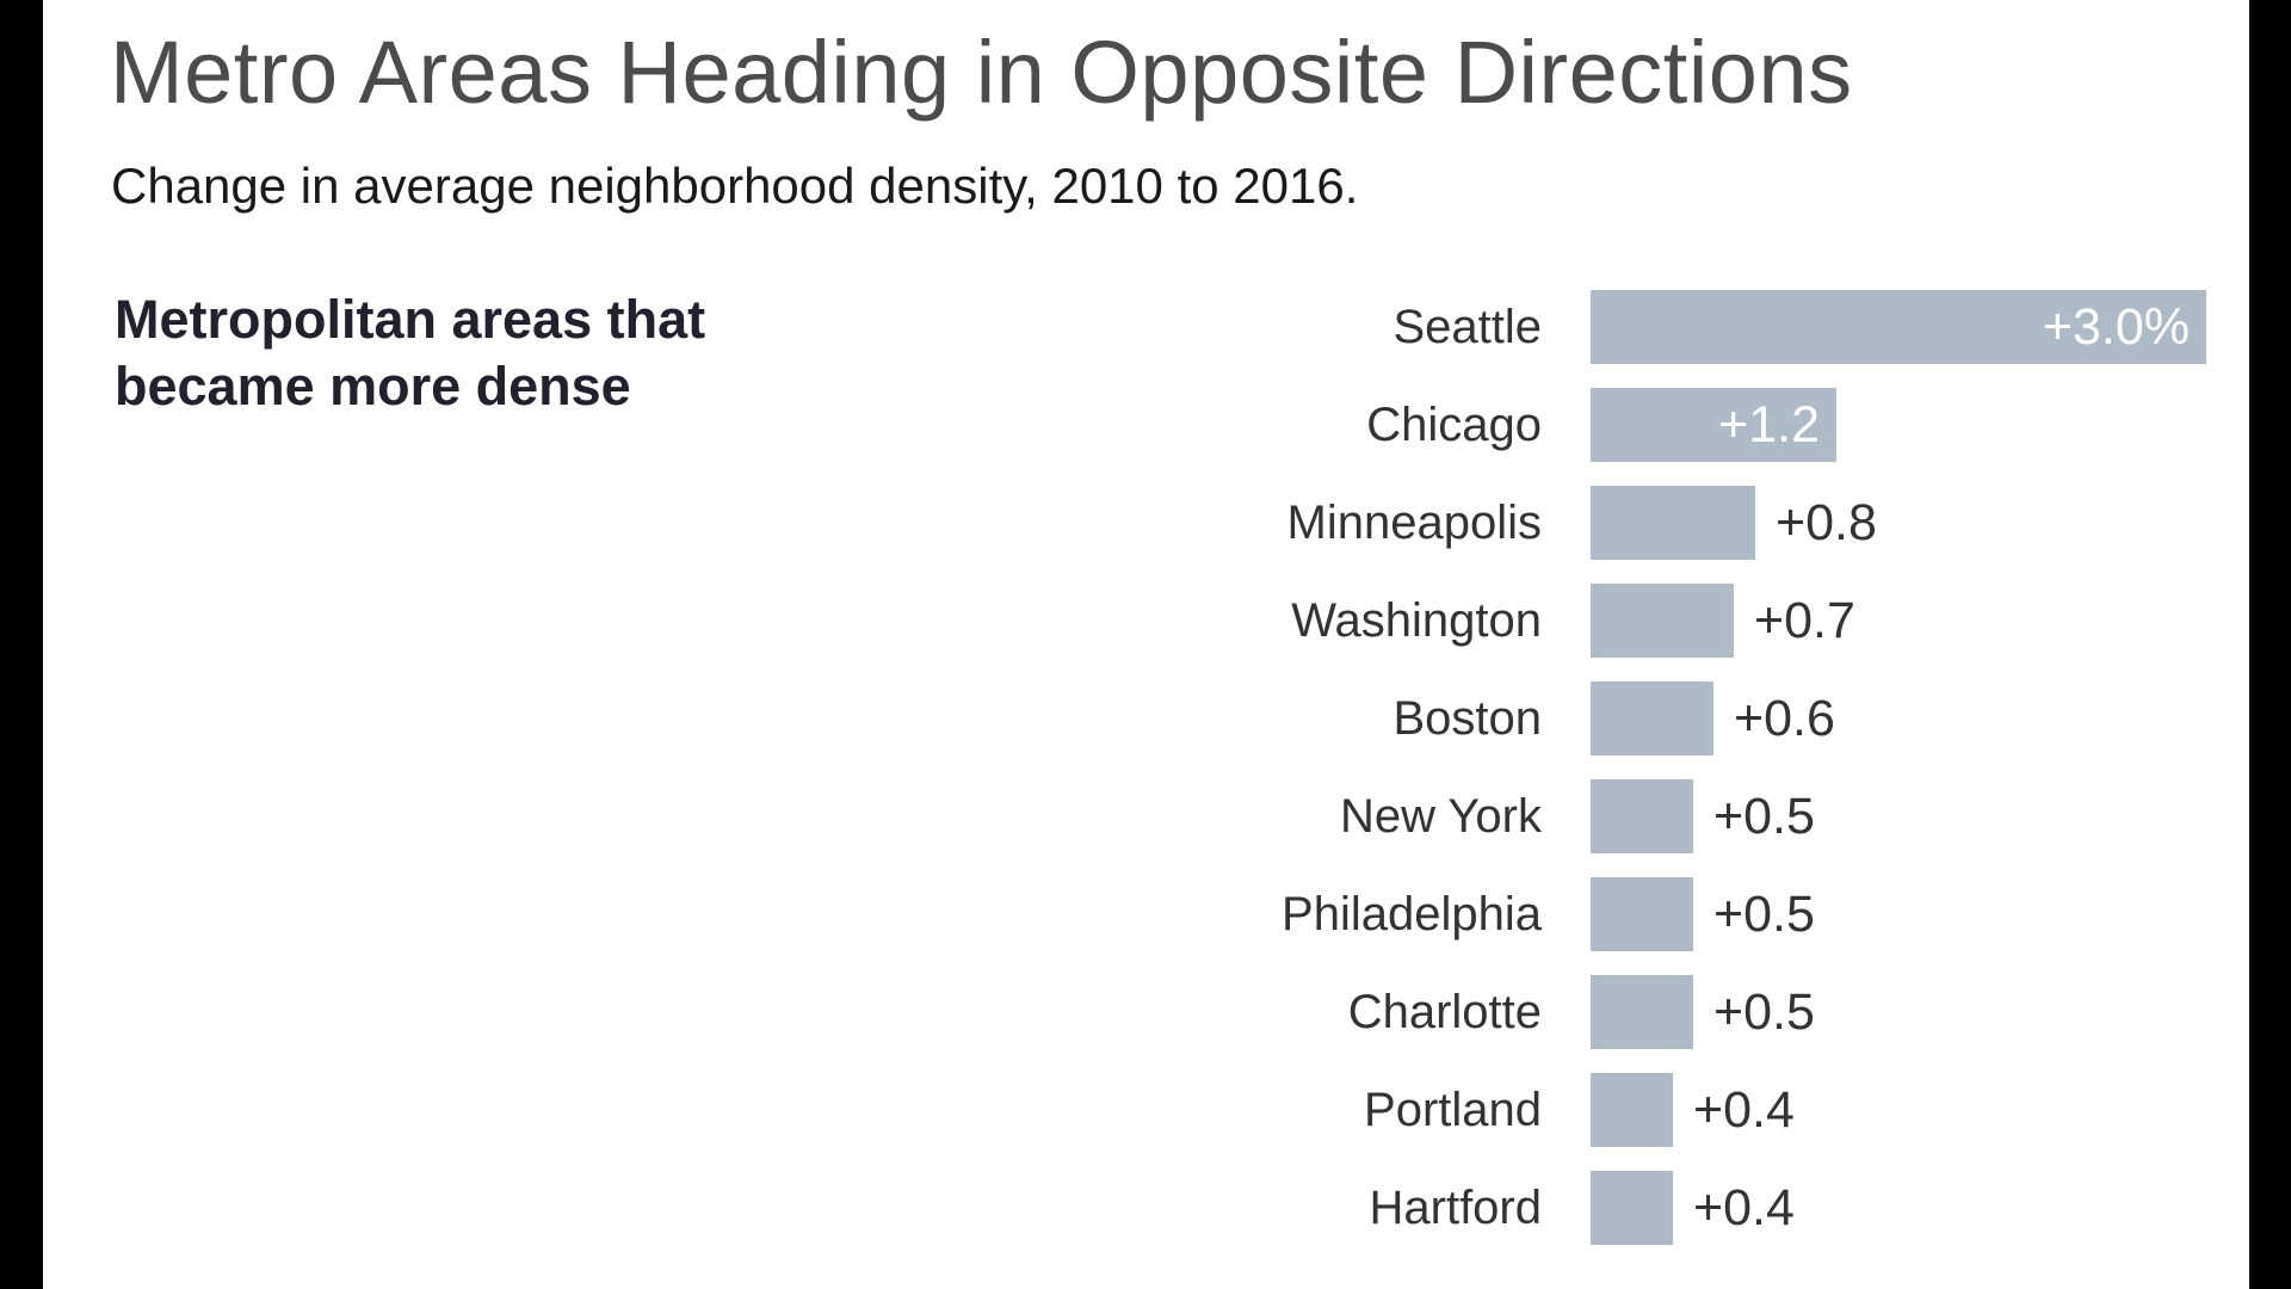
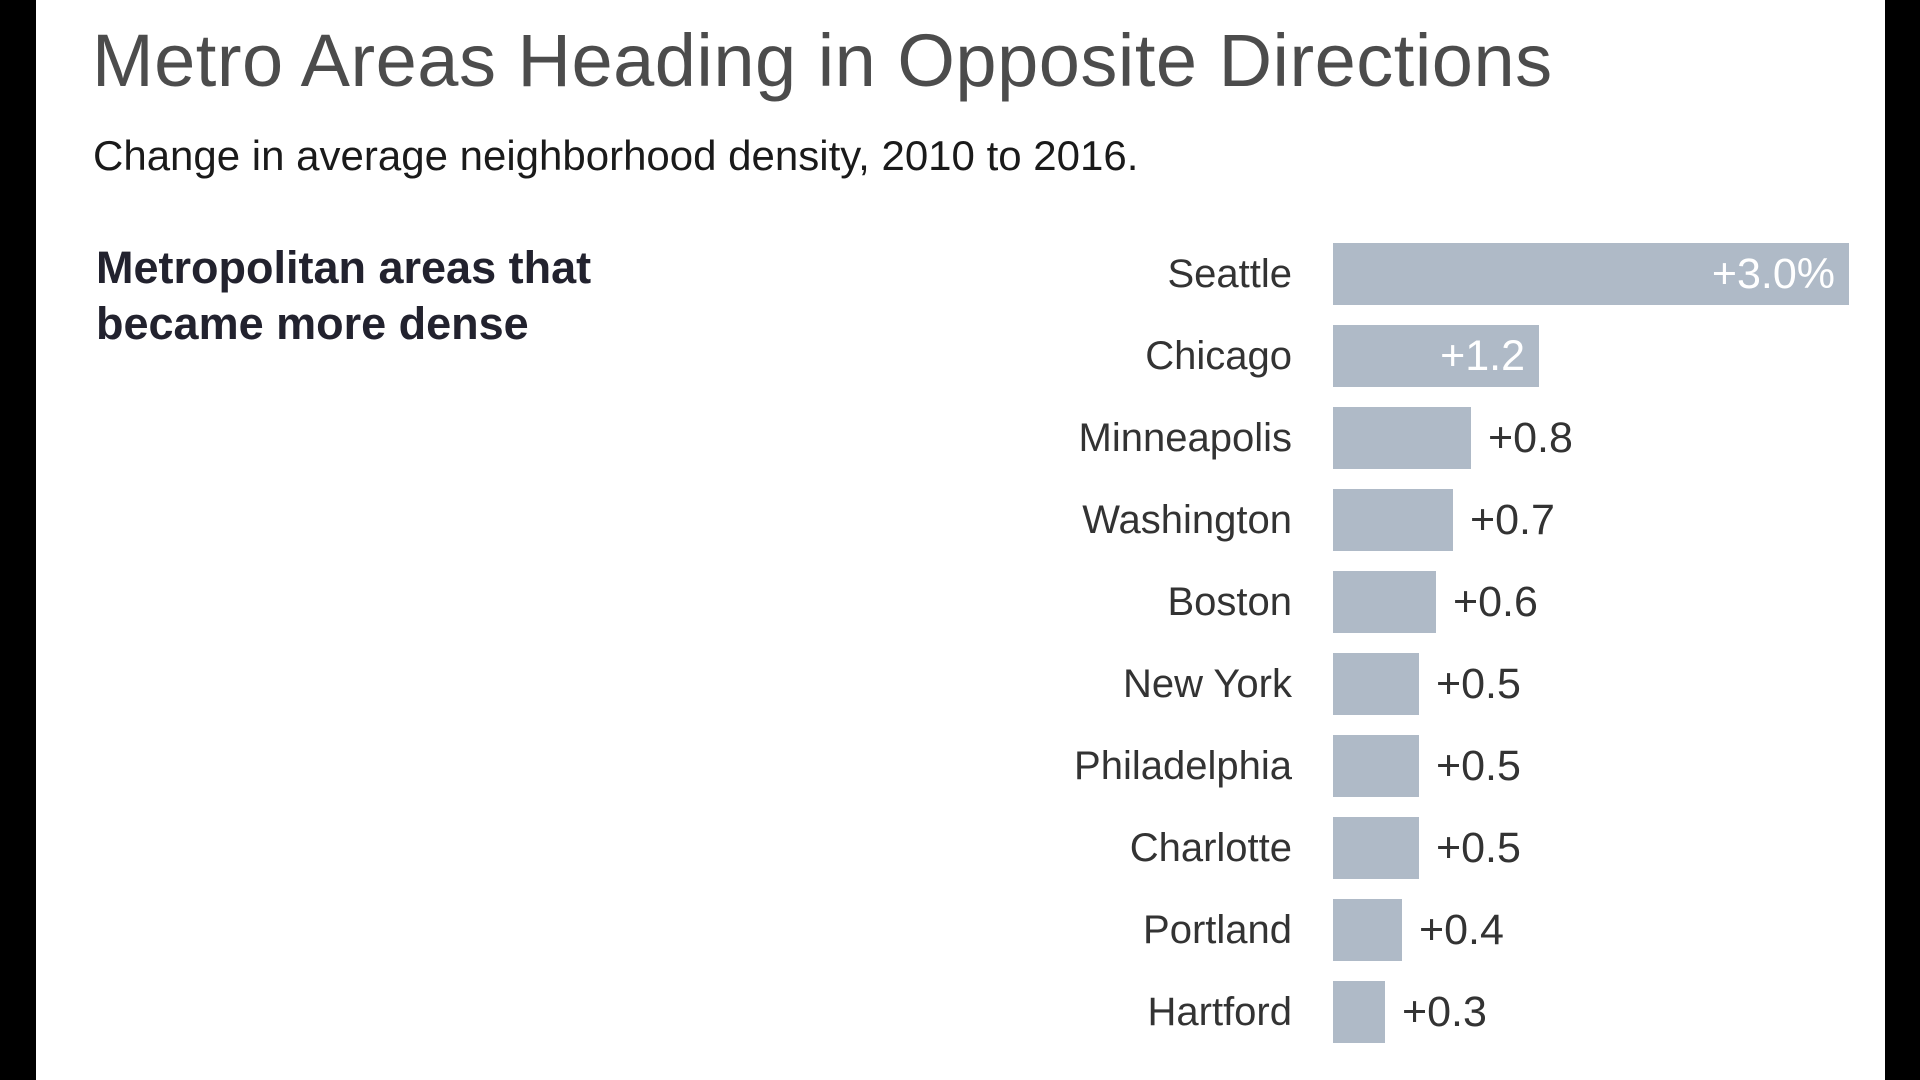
Hartford: +0.4 -> +0.3
